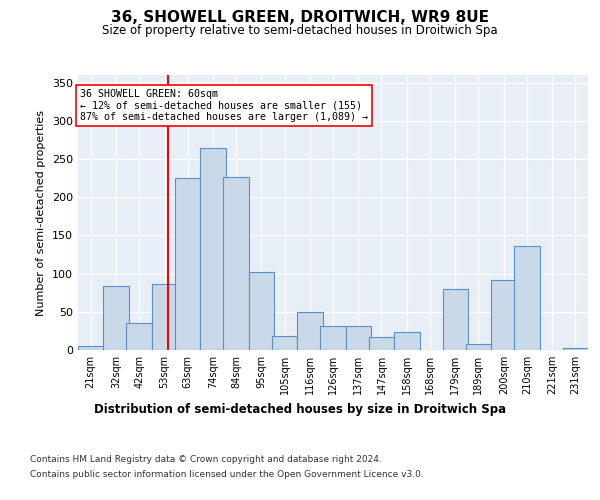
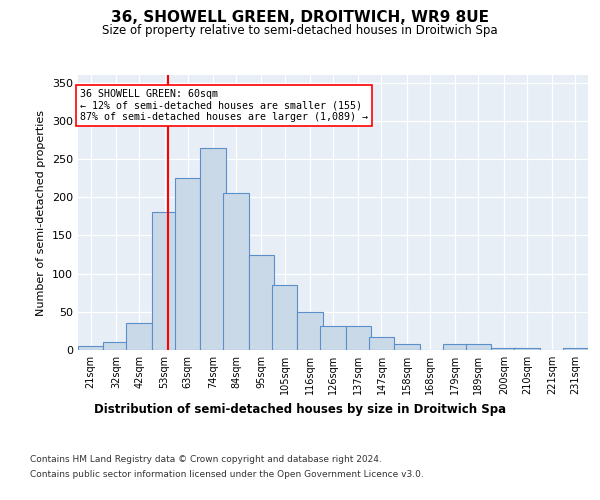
32sqm: 84 -> 10
53sqm: 86 -> 180
84sqm: 226 -> 205
95sqm: 102 -> 125
105sqm: 18 -> 85
158sqm: 24 -> 8
179sqm: 80 -> 8
200sqm: 92 -> 3
210sqm: 136 -> 2
